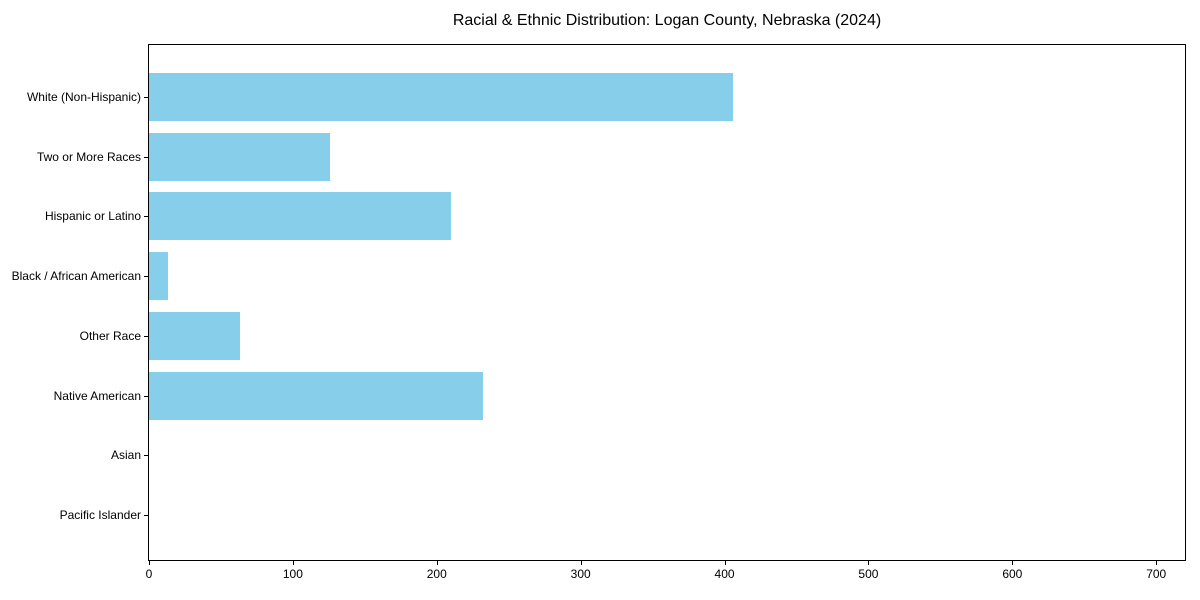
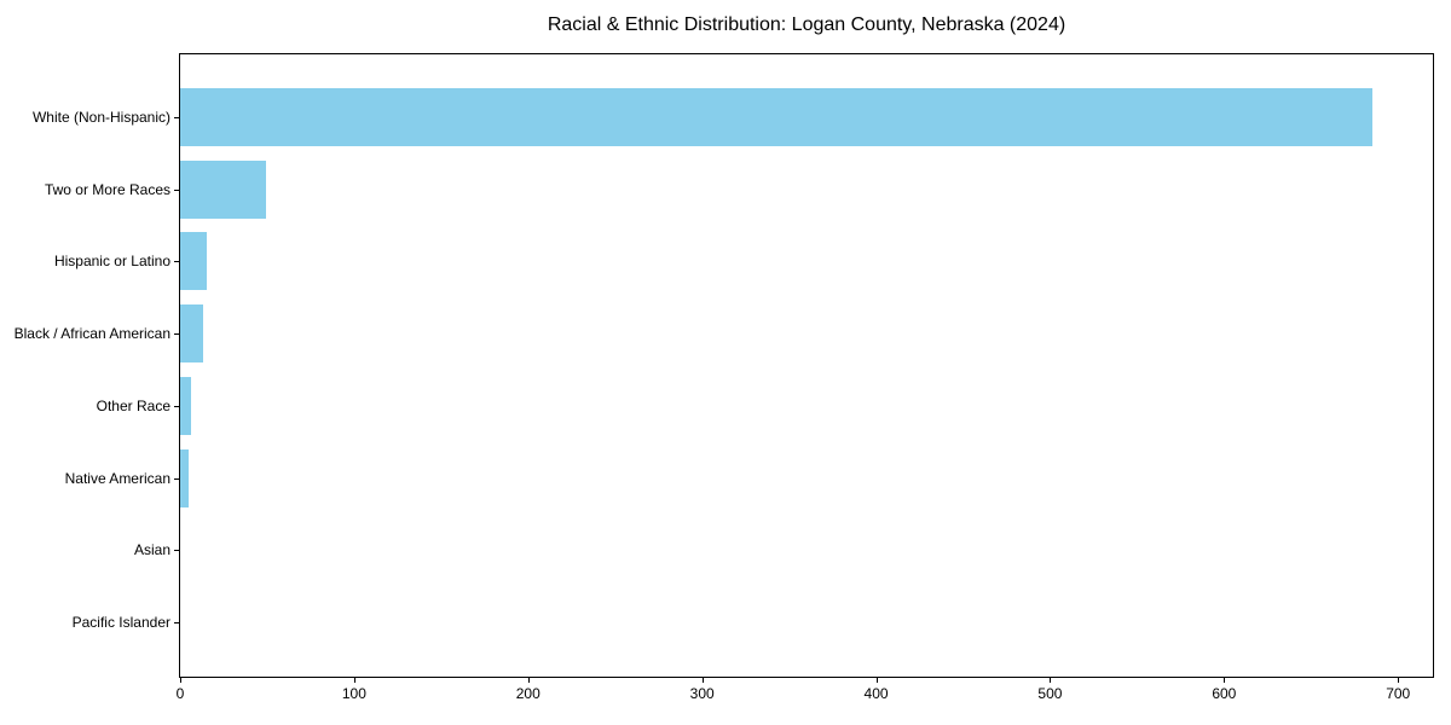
White (Non-Hispanic): 406 -> 685
Two or More Races: 126 -> 49
Hispanic or Latino: 210 -> 15
Other Race: 63 -> 6
Native American: 232 -> 5
